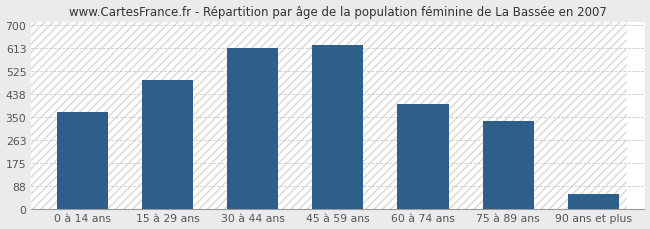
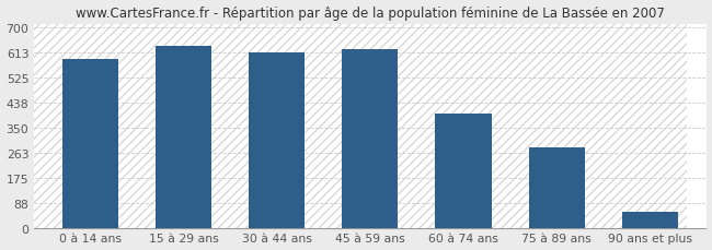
0 à 14 ans: 370 -> 590
15 à 29 ans: 490 -> 638
75 à 89 ans: 335 -> 281
